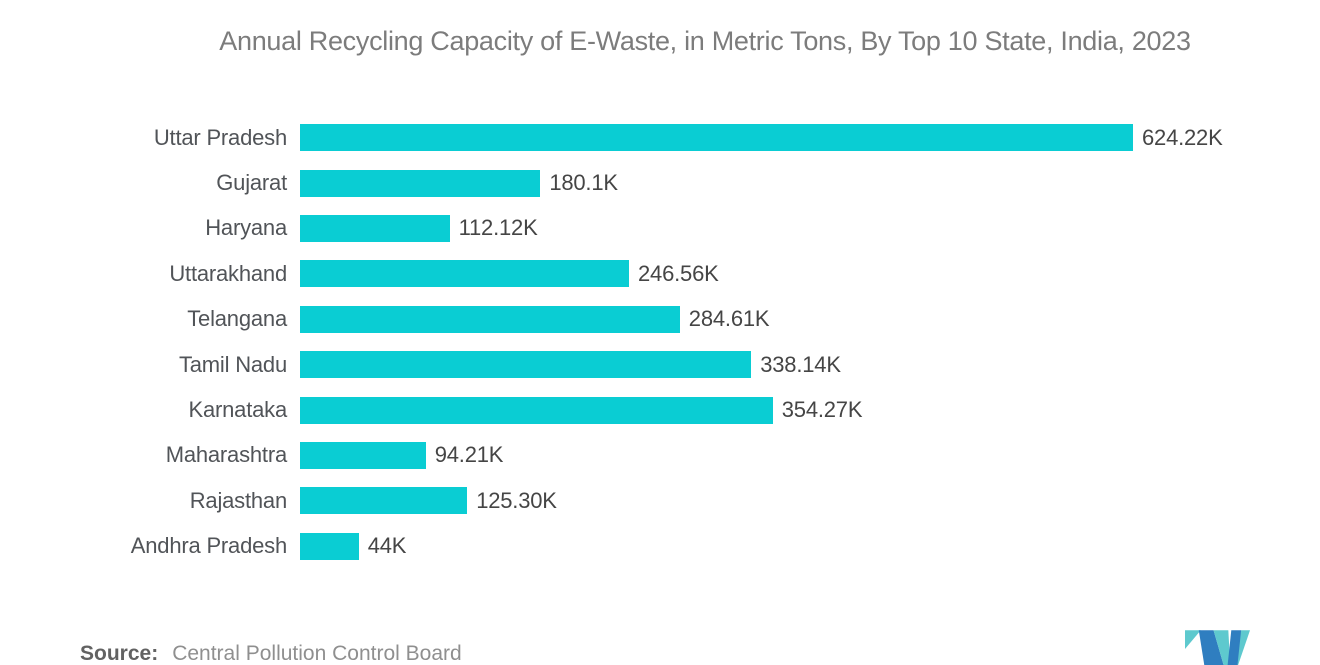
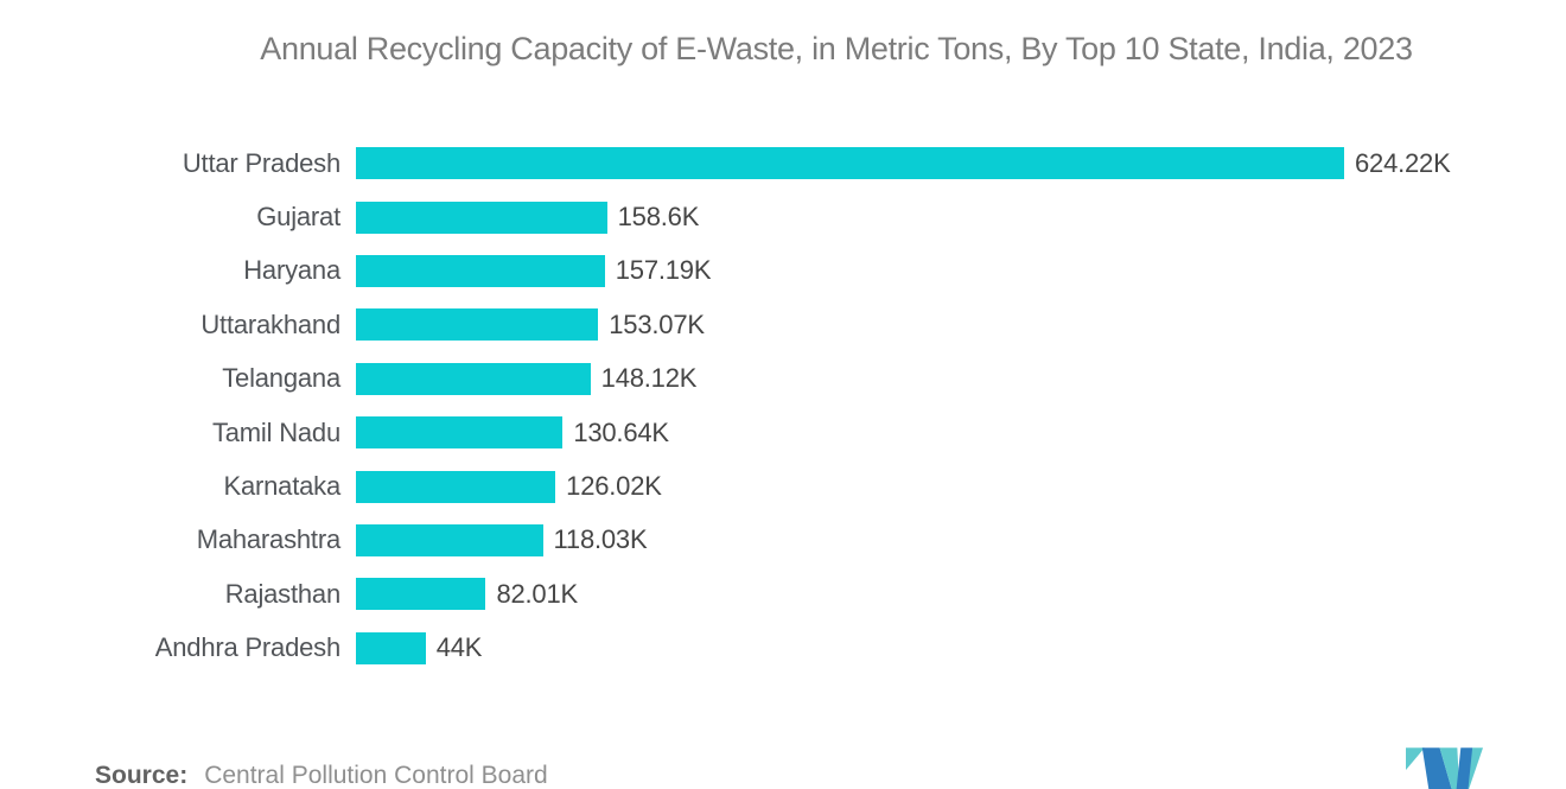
Gujarat: 180.1K -> 158.6K
Haryana: 112.12K -> 157.19K
Uttarakhand: 246.56K -> 153.07K
Telangana: 284.61K -> 148.12K
Tamil Nadu: 338.14K -> 130.64K
Karnataka: 354.27K -> 126.02K
Maharashtra: 94.21K -> 118.03K
Rajasthan: 125.30K -> 82.01K
